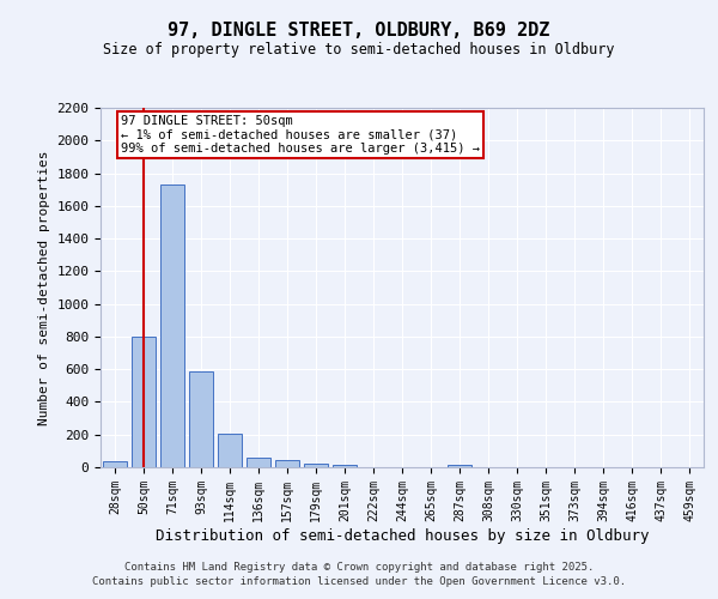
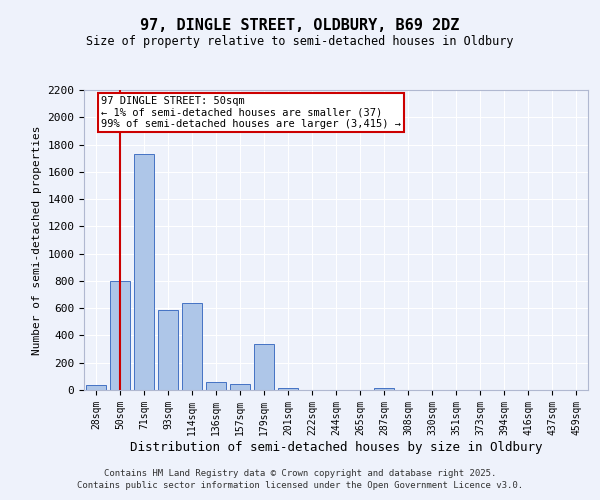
114sqm: 200 -> 640
179sqm: 20 -> 340
